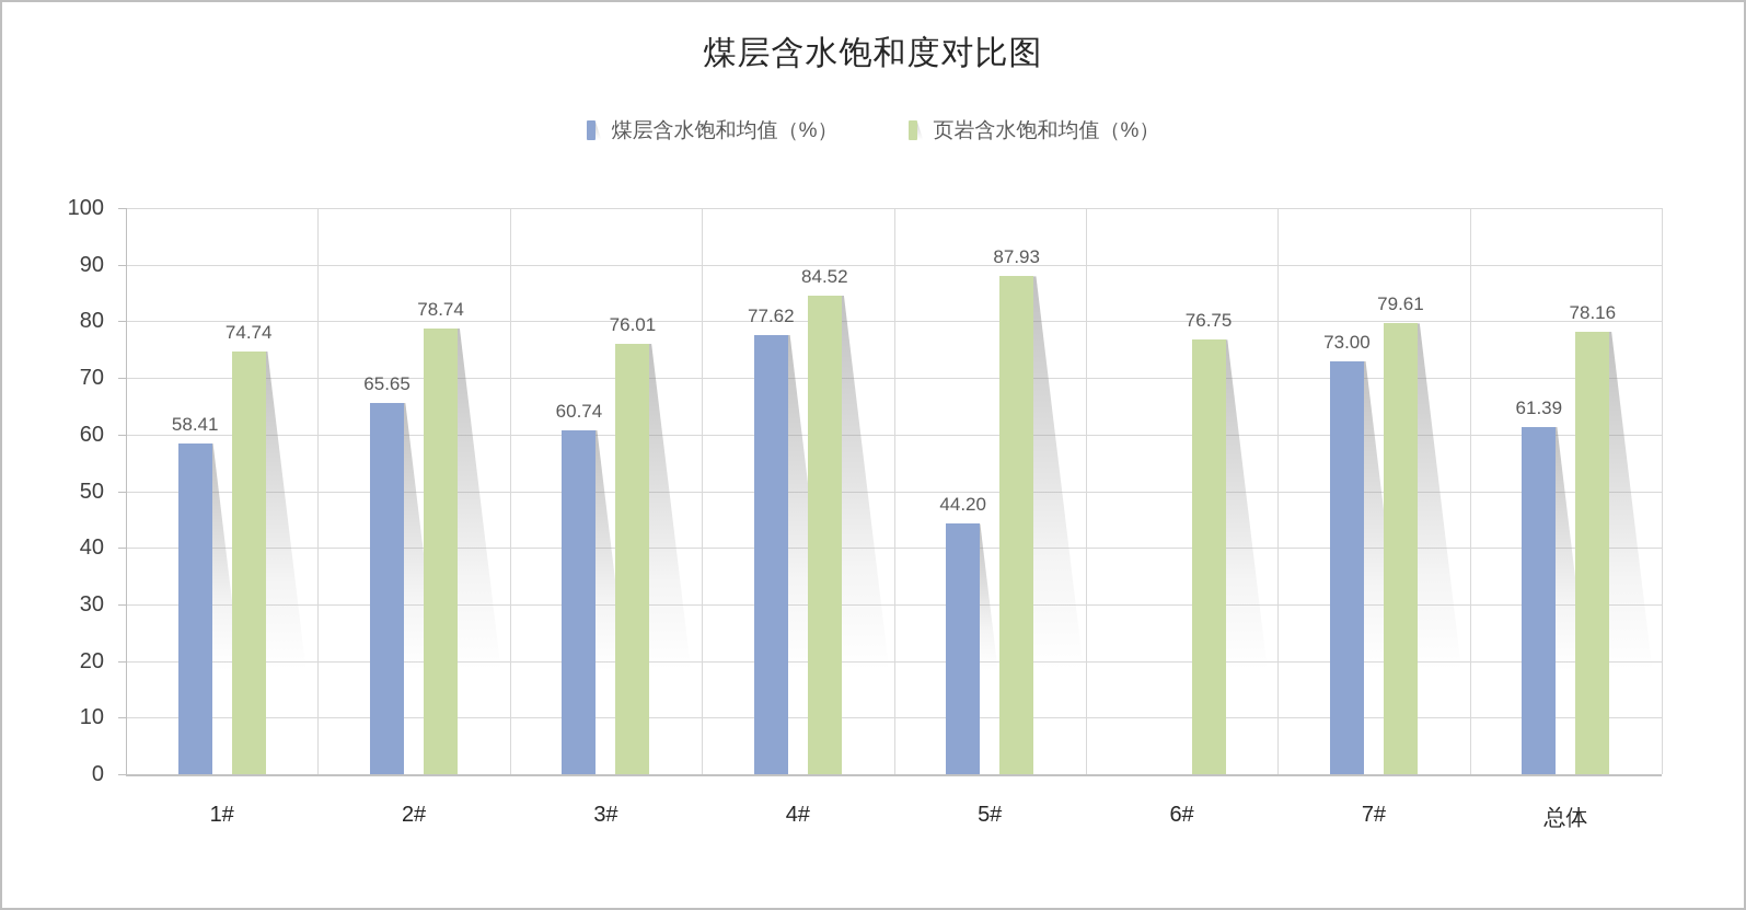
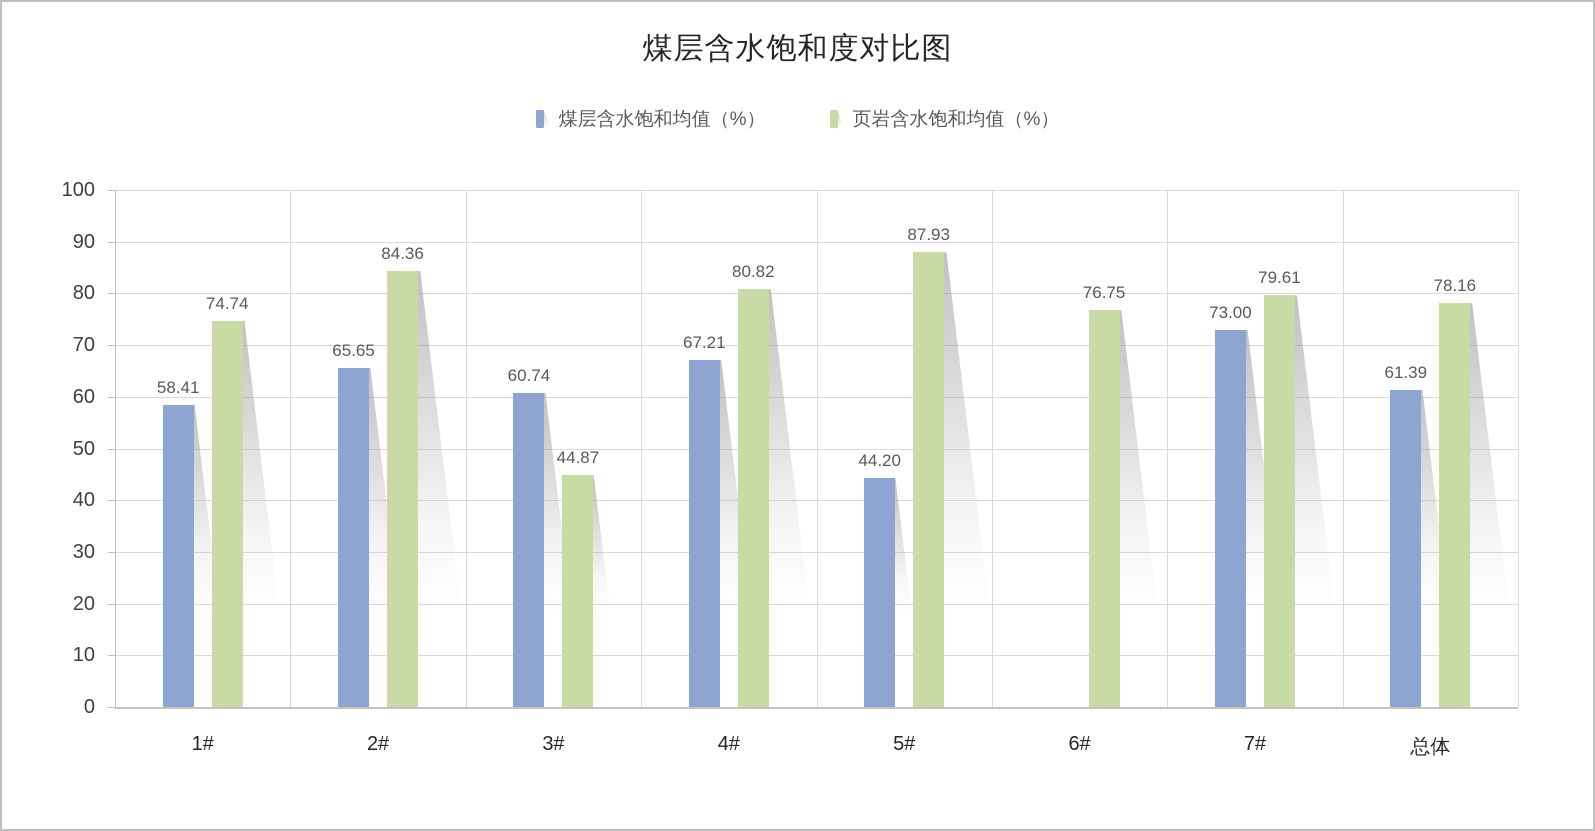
页岩含水饱和均值（%）/2#: 78.74 -> 84.36
页岩含水饱和均值（%）/3#: 76.01 -> 44.87
煤层含水饱和均值（%）/4#: 77.62 -> 67.21
页岩含水饱和均值（%）/4#: 84.52 -> 80.82
